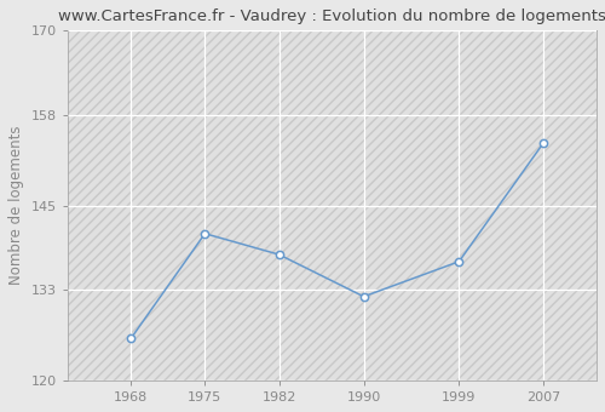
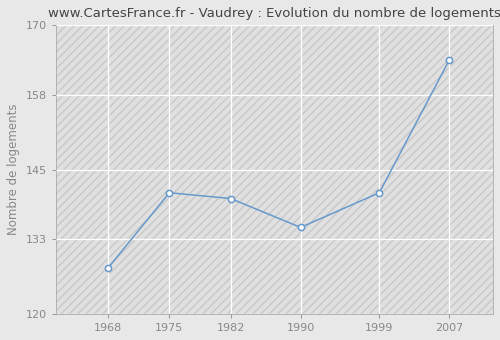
1968: 126 -> 128
1982: 138 -> 140
1990: 132 -> 135
1999: 137 -> 141
2007: 154 -> 164
